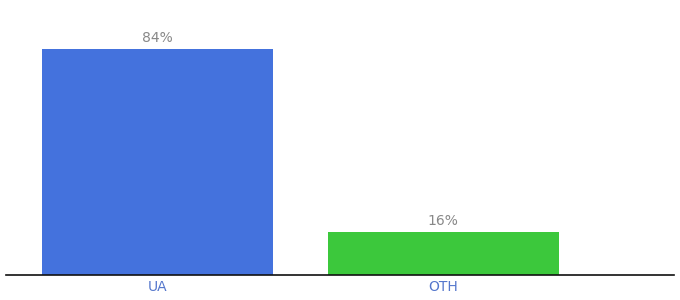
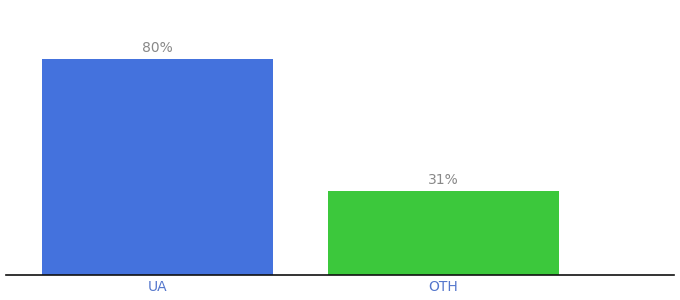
UA: 84% -> 80%
OTH: 16% -> 31%
